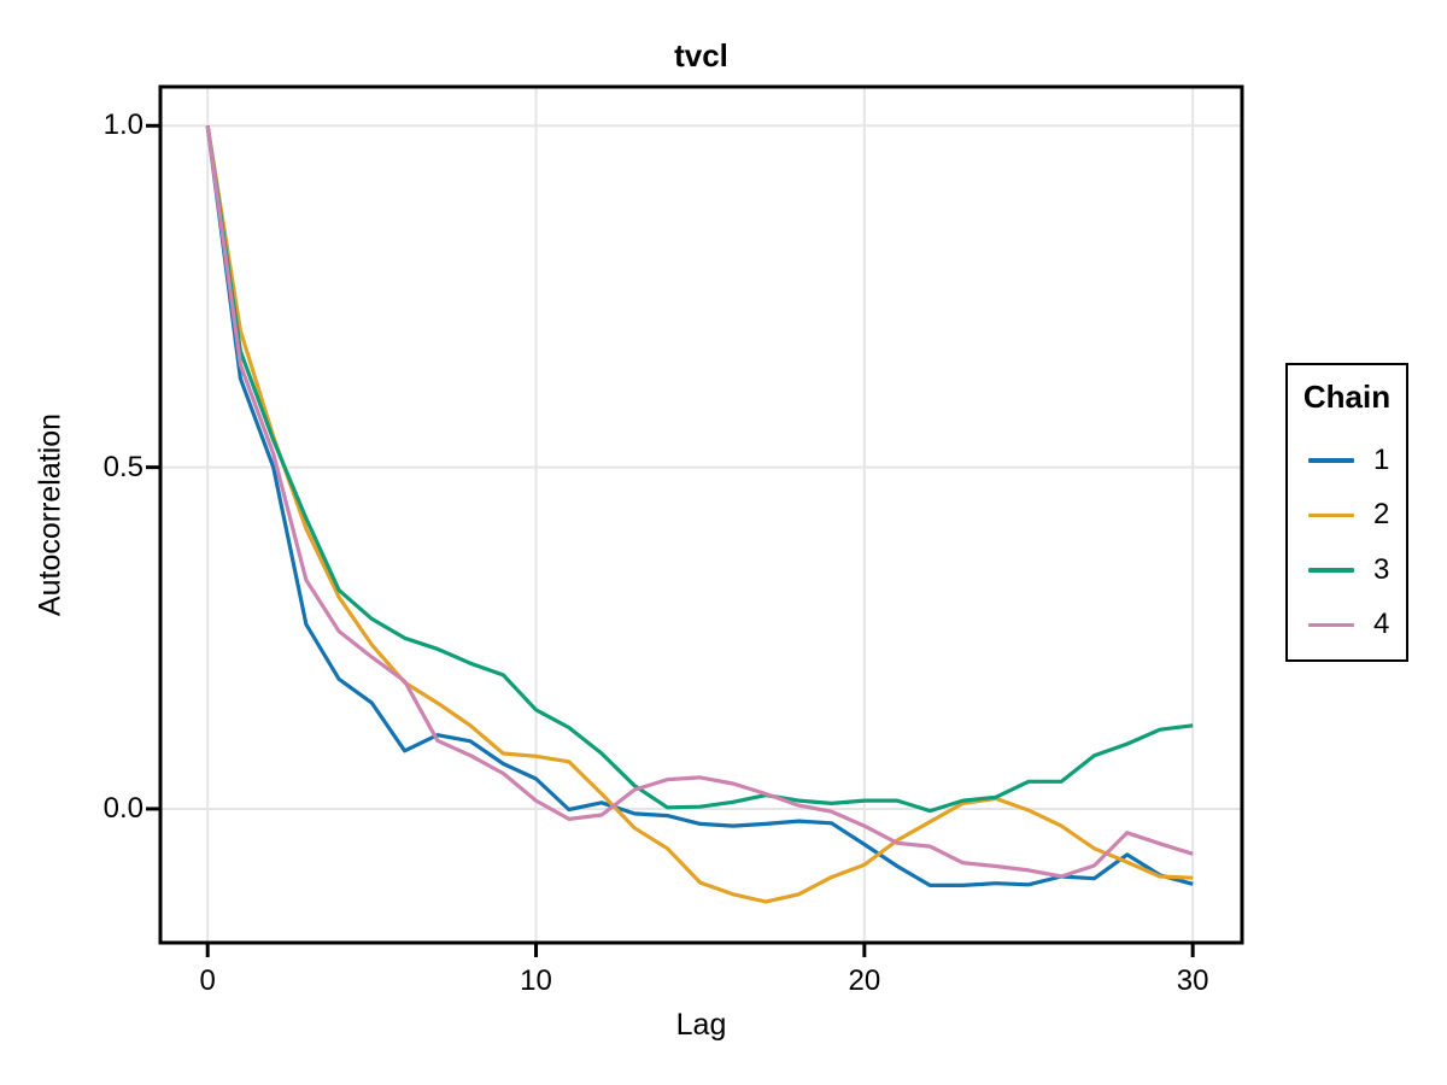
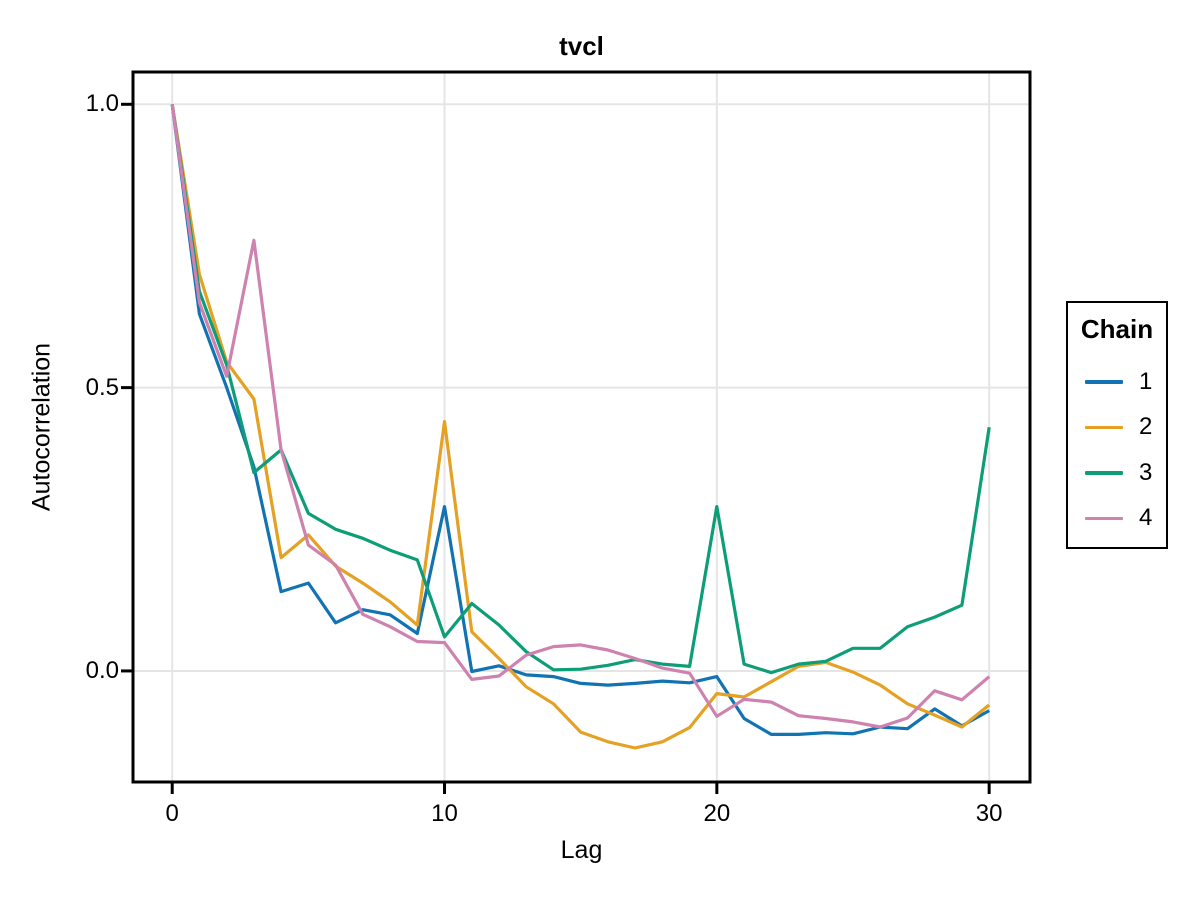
1/3: 0.27 -> 0.36
2/3: 0.41 -> 0.48
3/3: 0.42 -> 0.35
4/3: 0.34 -> 0.76
1/4: 0.19 -> 0.14
2/4: 0.31 -> 0.20
3/4: 0.32 -> 0.39
4/4: 0.26 -> 0.39
1/10: 0.04 -> 0.29
2/10: 0.08 -> 0.44
3/10: 0.14 -> 0.06
4/10: 0.01 -> 0.05
1/20: -0.05 -> -0.01
2/20: -0.08 -> -0.04
3/20: 0.01 -> 0.29
4/20: -0.03 -> -0.08
1/30: -0.11 -> -0.07
2/30: -0.10 -> -0.06
3/30: 0.12 -> 0.43
4/30: -0.07 -> -0.01
